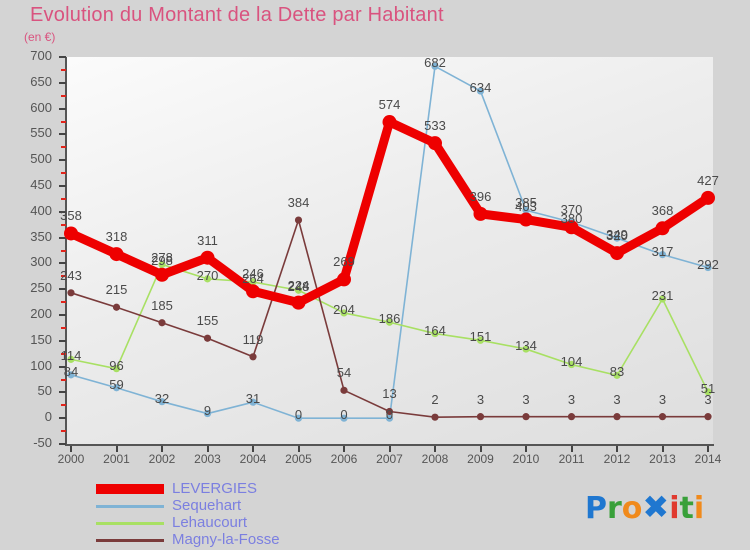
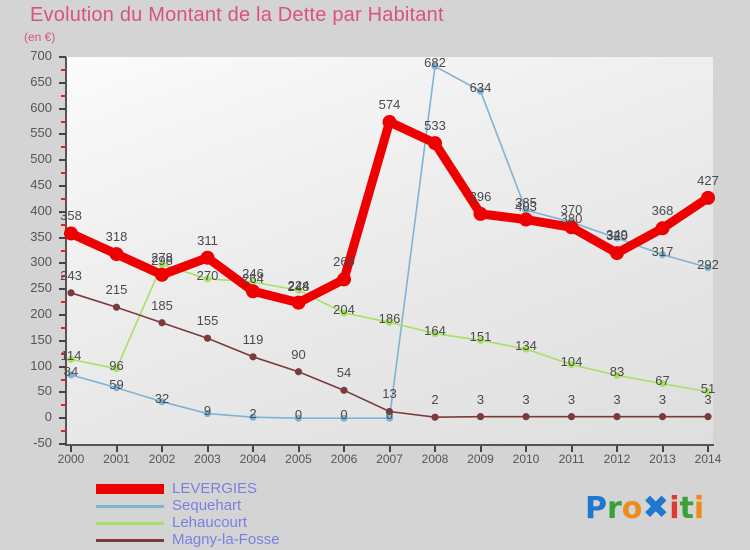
Sequehart/2004: 31 -> 2
Magny-la-Fosse/2005: 384 -> 90
Lehaucourt/2013: 231 -> 67
